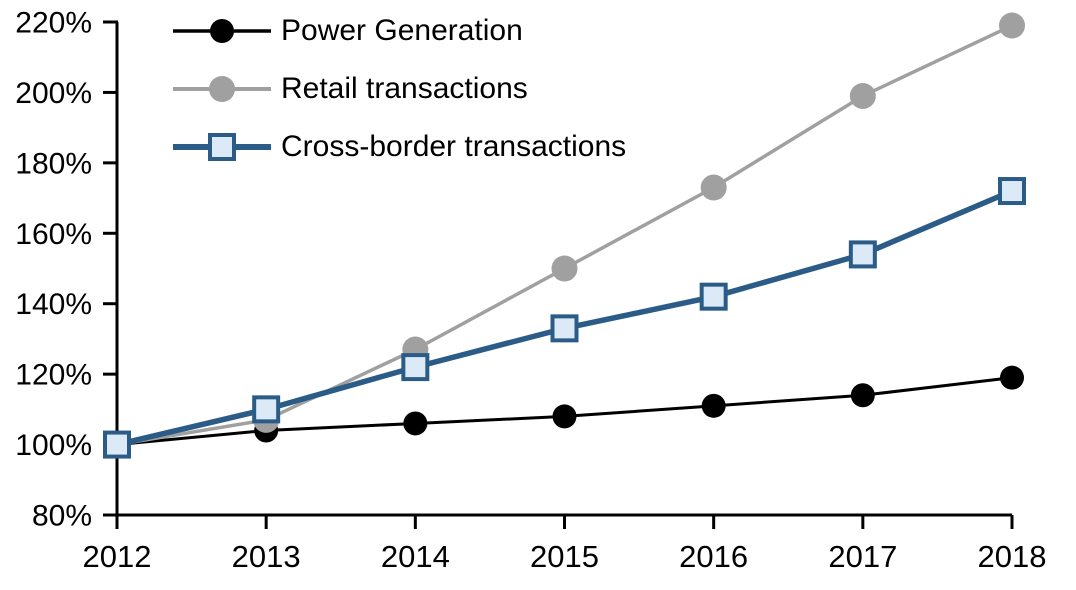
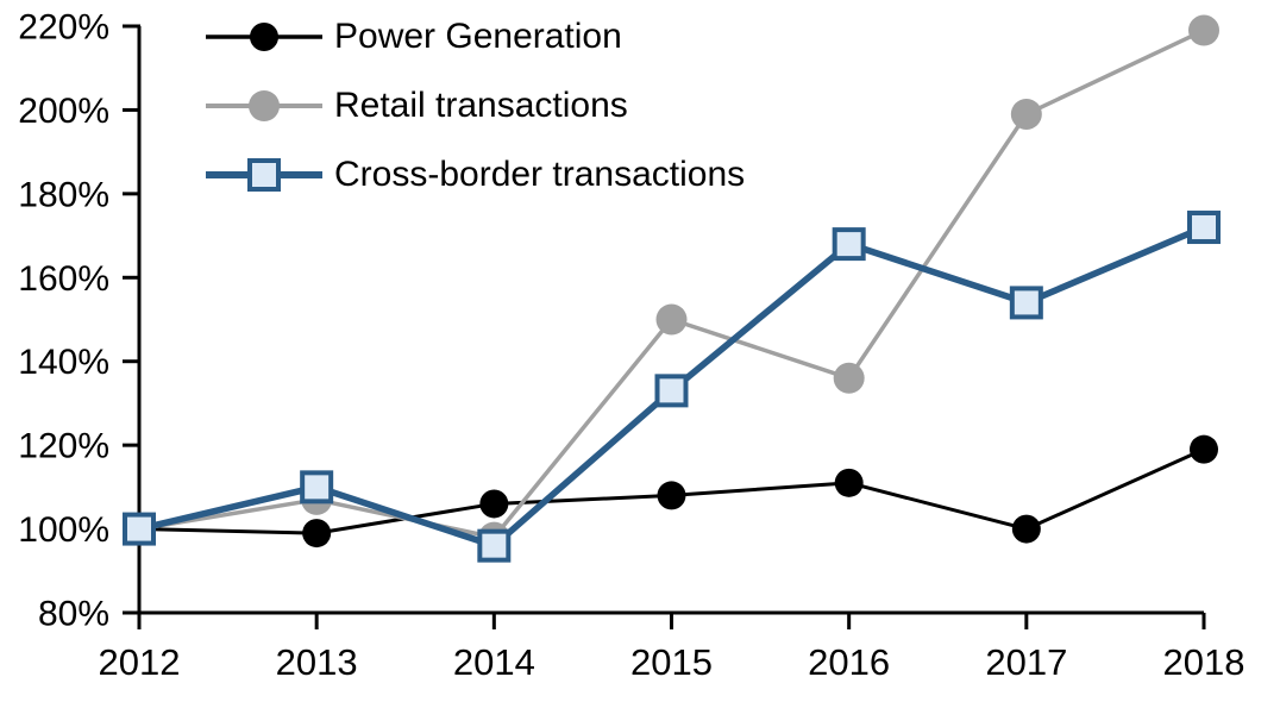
Power Generation/2013: 104% -> 99%
Retail transactions/2014: 127% -> 98%
Cross-border transactions/2014: 122% -> 96%
Retail transactions/2016: 173% -> 136%
Cross-border transactions/2016: 142% -> 168%
Power Generation/2017: 114% -> 100%
